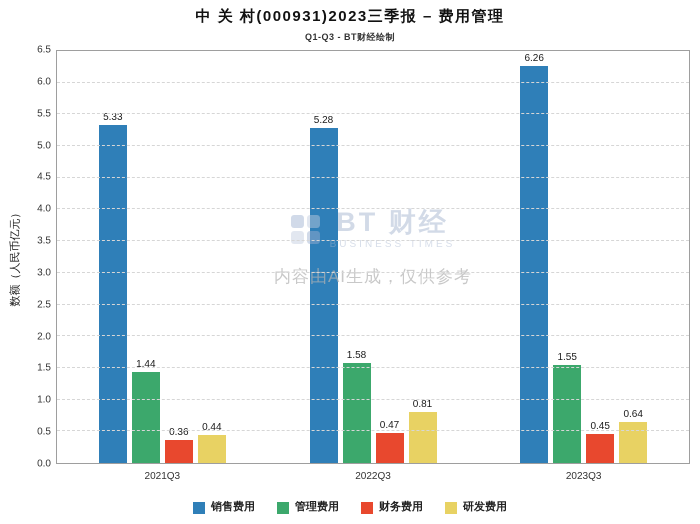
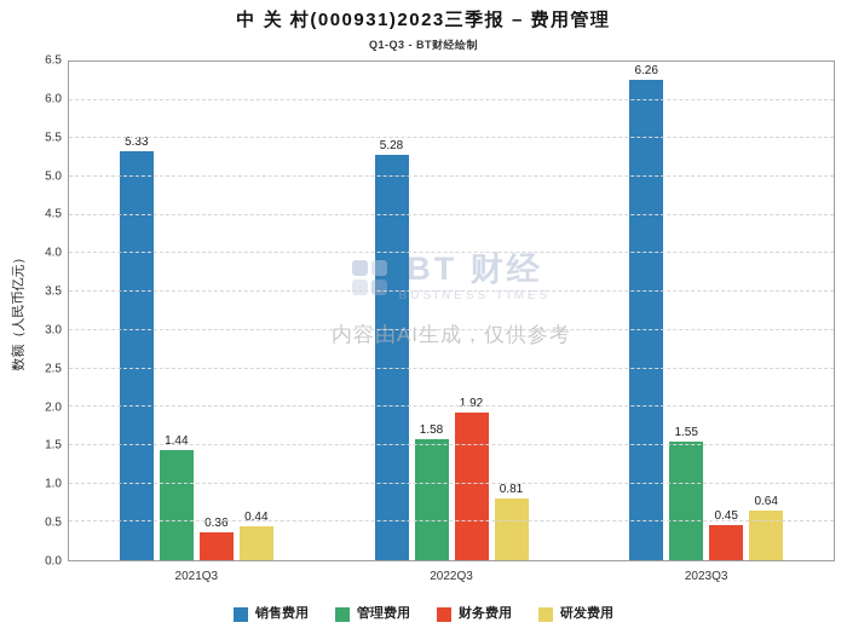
财务费用/2022Q3: 0.47 -> 1.92
